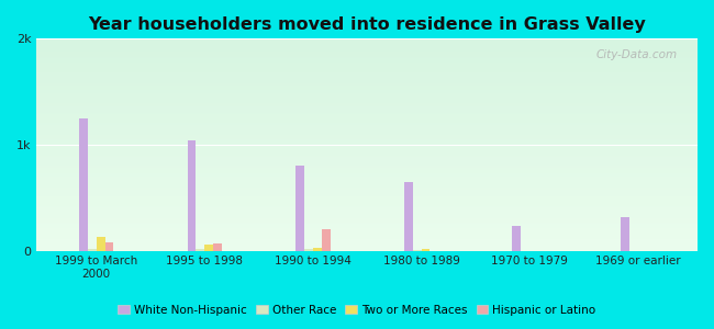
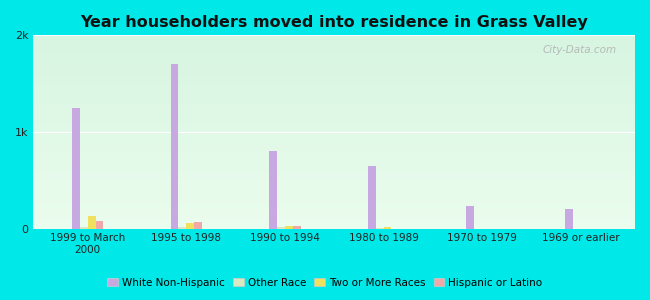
White Non-Hispanic/1995 to 1998: 1.04k -> 1.70k
Hispanic or Latino/1990 to 1994: 0.20k -> 0.03k
White Non-Hispanic/1969 or earlier: 0.32k -> 0.20k
